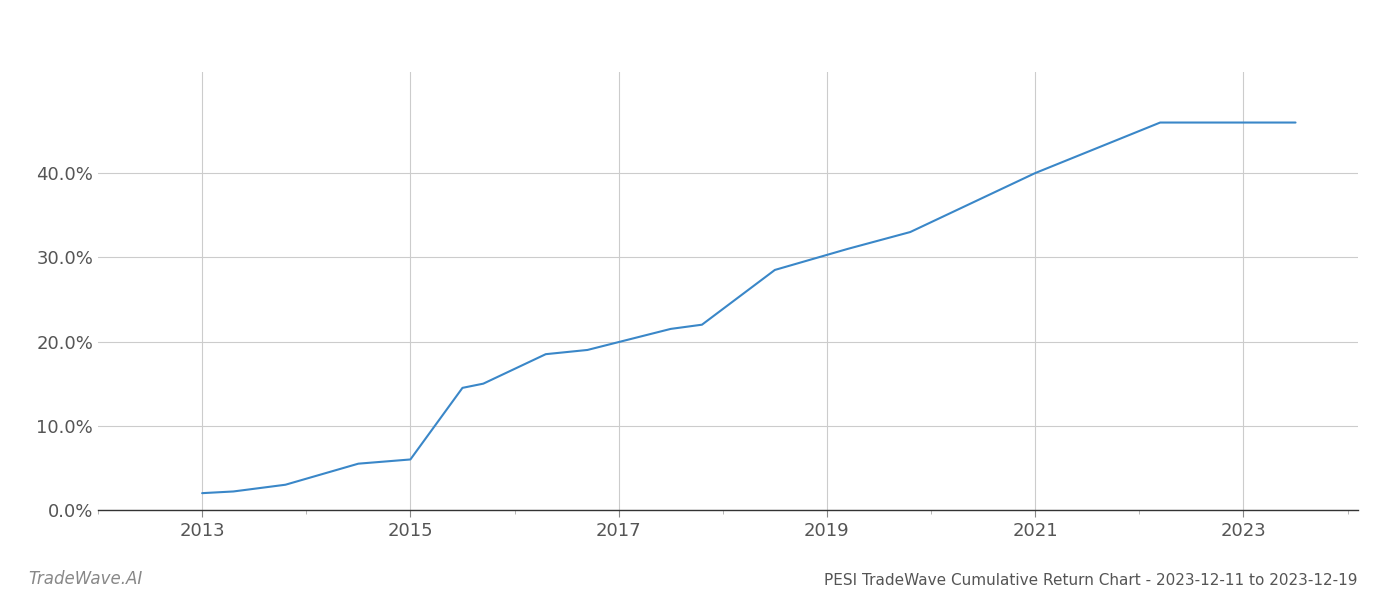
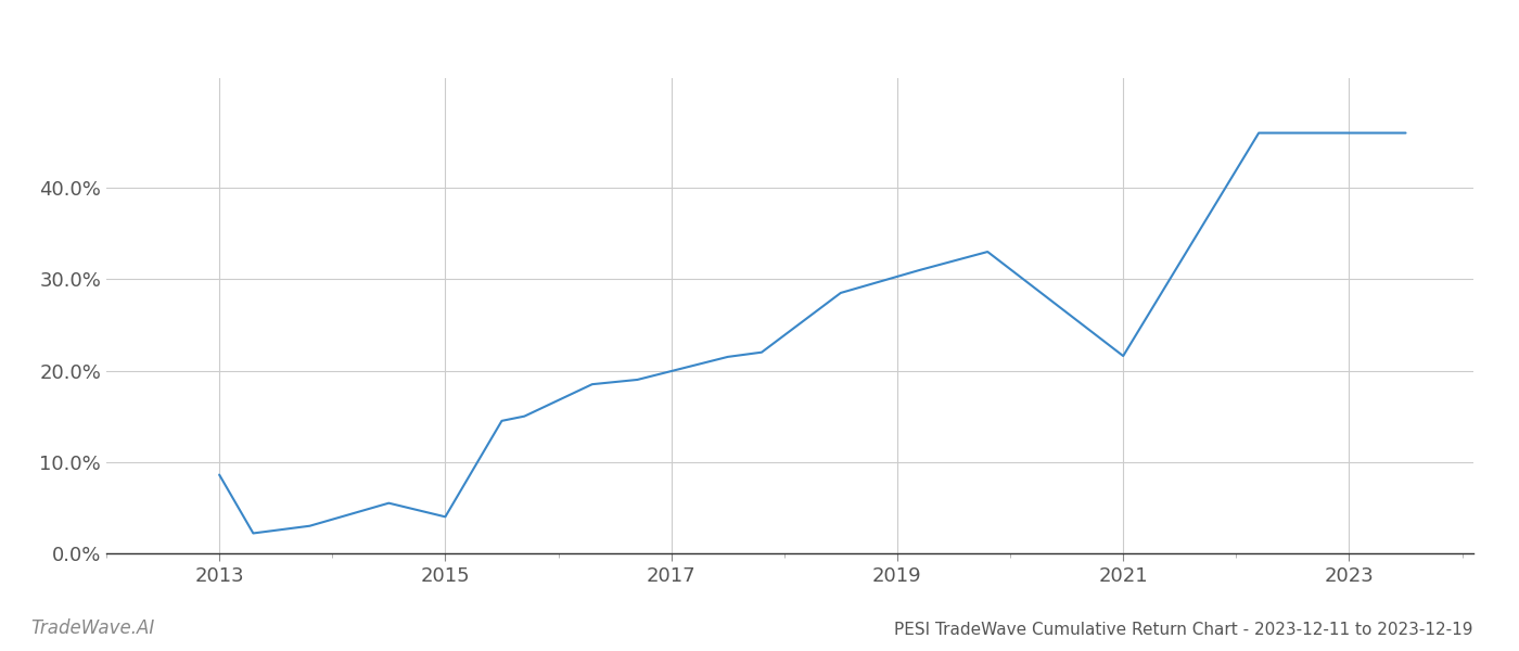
2013: 2.0% -> 8.6%
2015: 6.0% -> 4.0%
2021: 40.0% -> 21.6%
